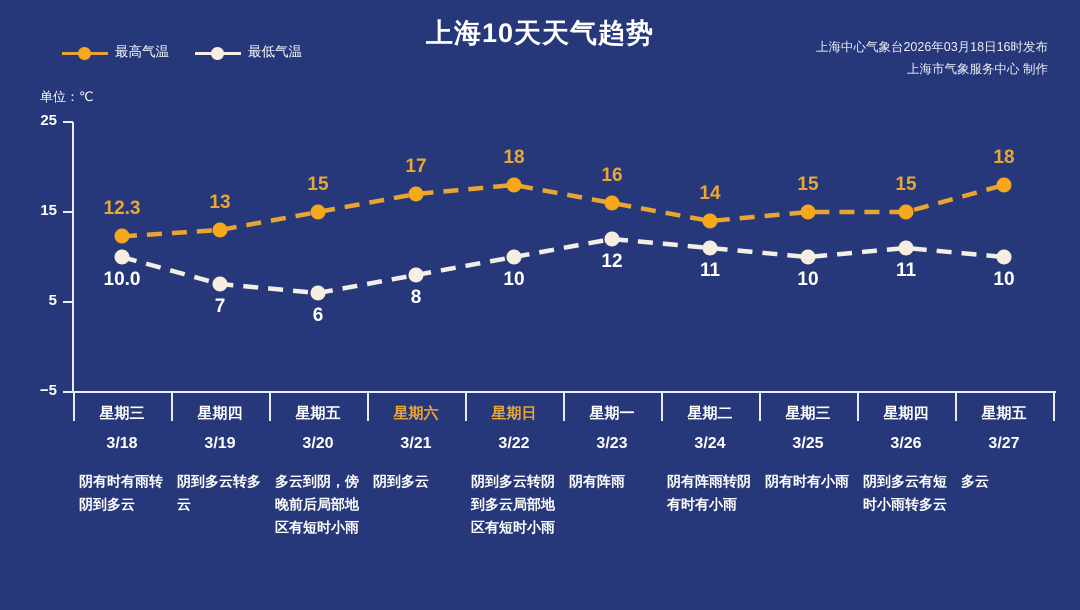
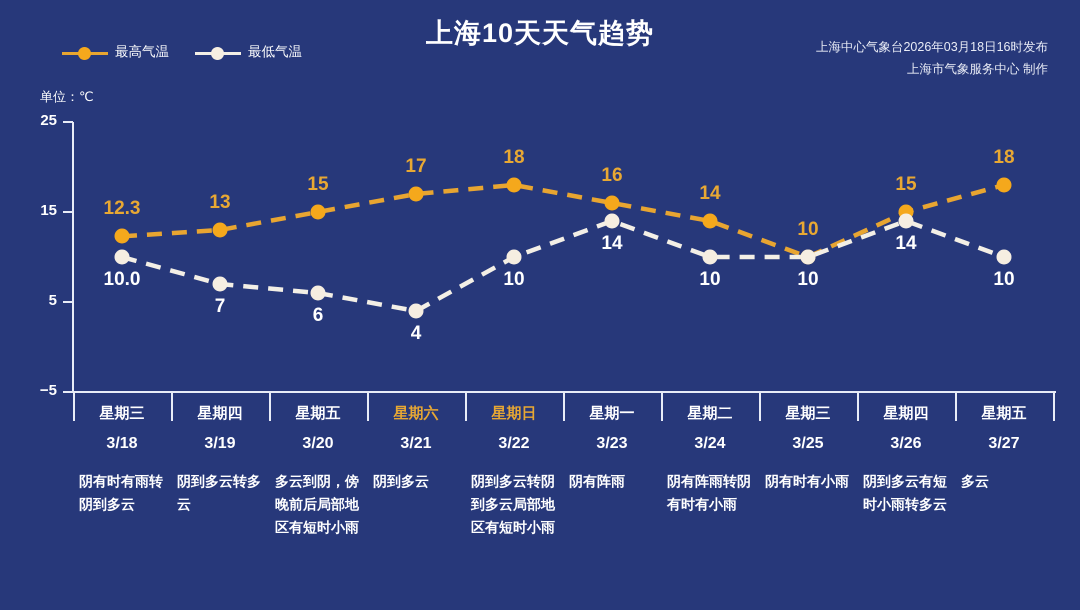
最低气温/3/21: 8 -> 4
最低气温/3/23: 12 -> 14
最低气温/3/24: 11 -> 10
最高气温/3/25: 15 -> 10
最低气温/3/26: 11 -> 14
